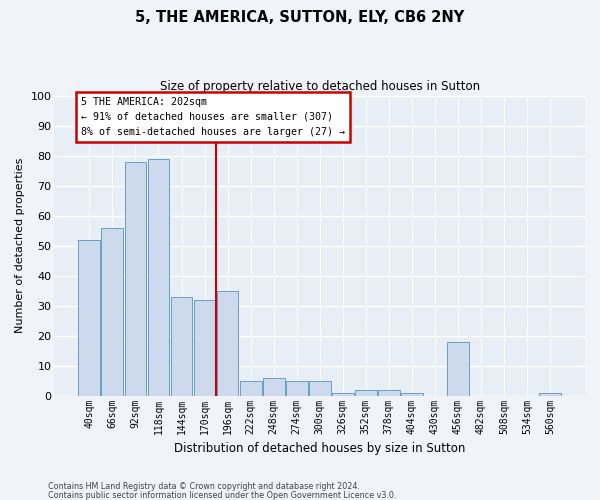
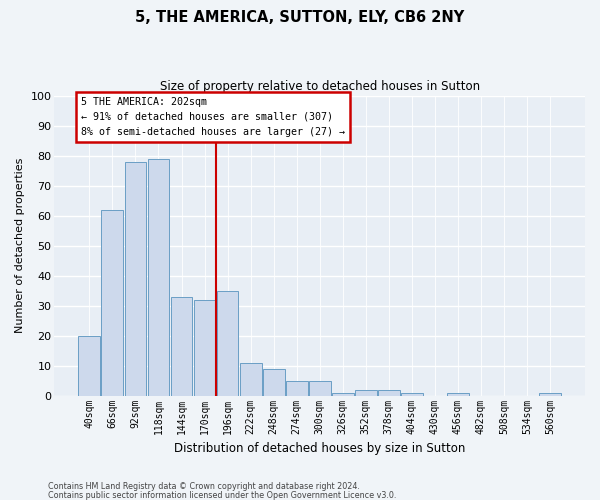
40sqm: 52 -> 20
66sqm: 56 -> 62
222sqm: 5 -> 11
248sqm: 6 -> 9
456sqm: 18 -> 1
